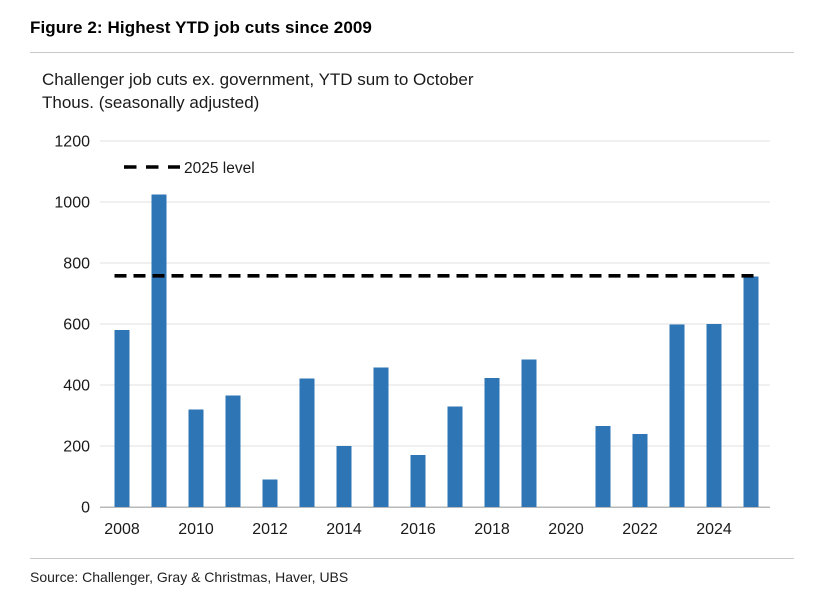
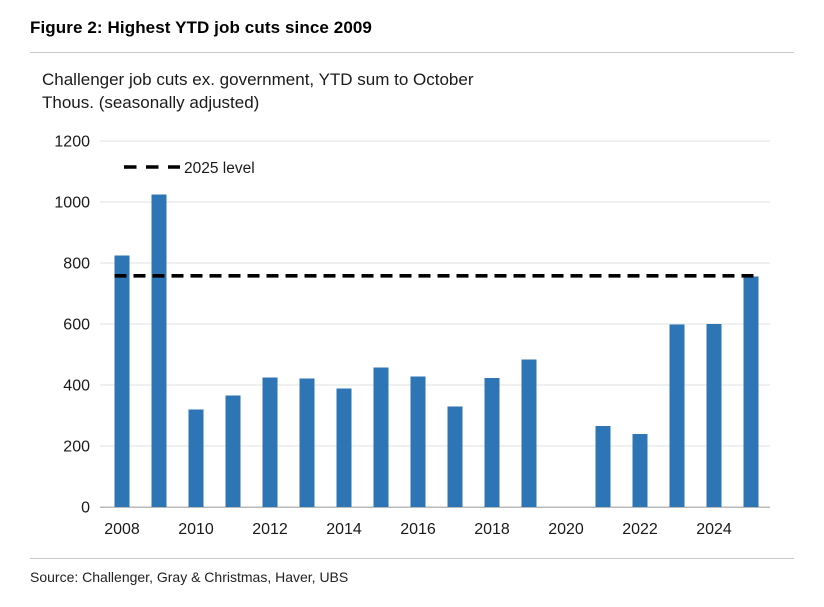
2008: 580 -> 820
2012: 90 -> 420
2014: 200 -> 390
2016: 170 -> 430
